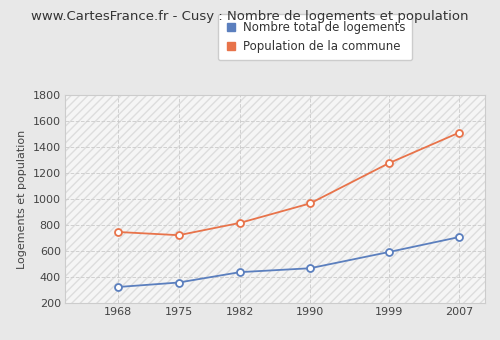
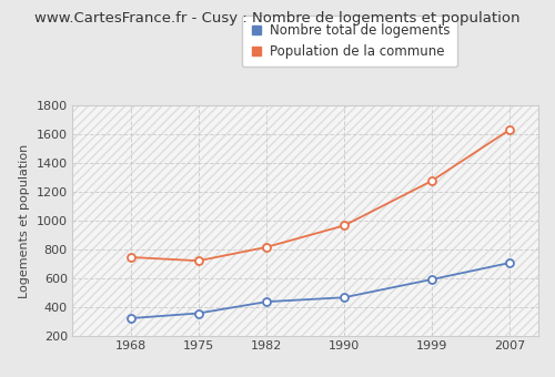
Population de la commune/2007: 1510 -> 1630
